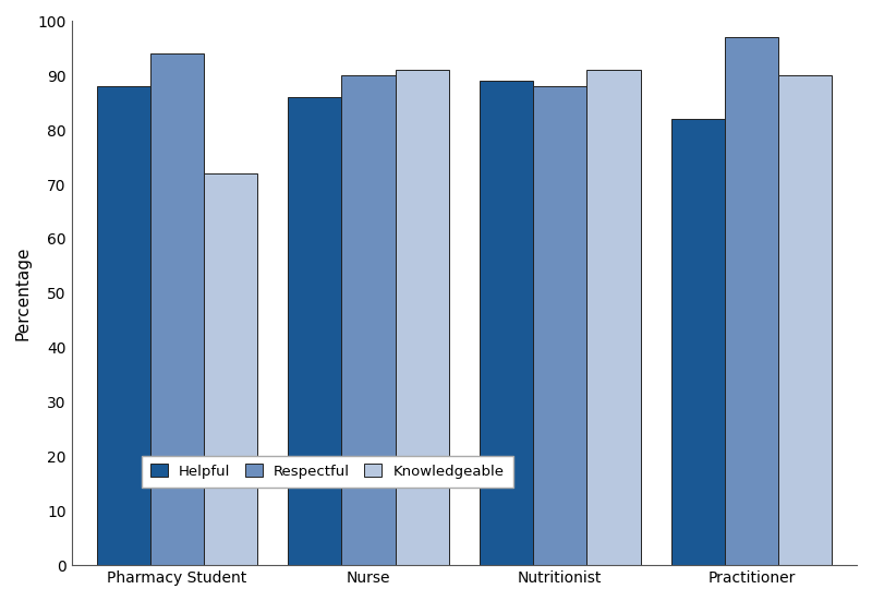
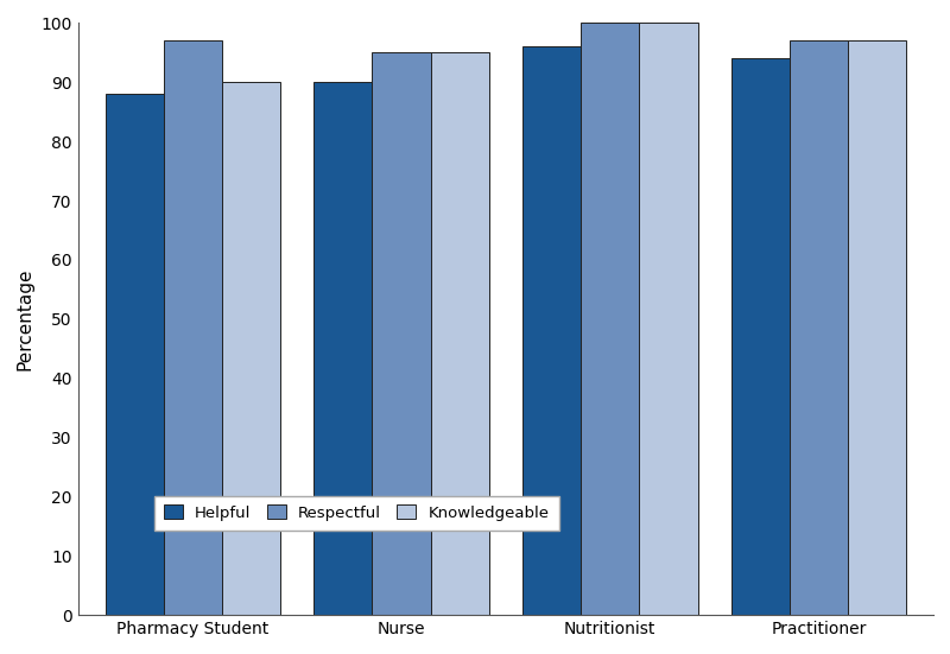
Respectful/Pharmacy Student: 94 -> 97
Knowledgeable/Pharmacy Student: 72 -> 90
Helpful/Nurse: 86 -> 90
Respectful/Nurse: 90 -> 95
Knowledgeable/Nurse: 91 -> 95
Helpful/Nutritionist: 89 -> 96
Respectful/Nutritionist: 88 -> 100
Knowledgeable/Nutritionist: 91 -> 100
Helpful/Practitioner: 82 -> 94
Knowledgeable/Practitioner: 90 -> 97
